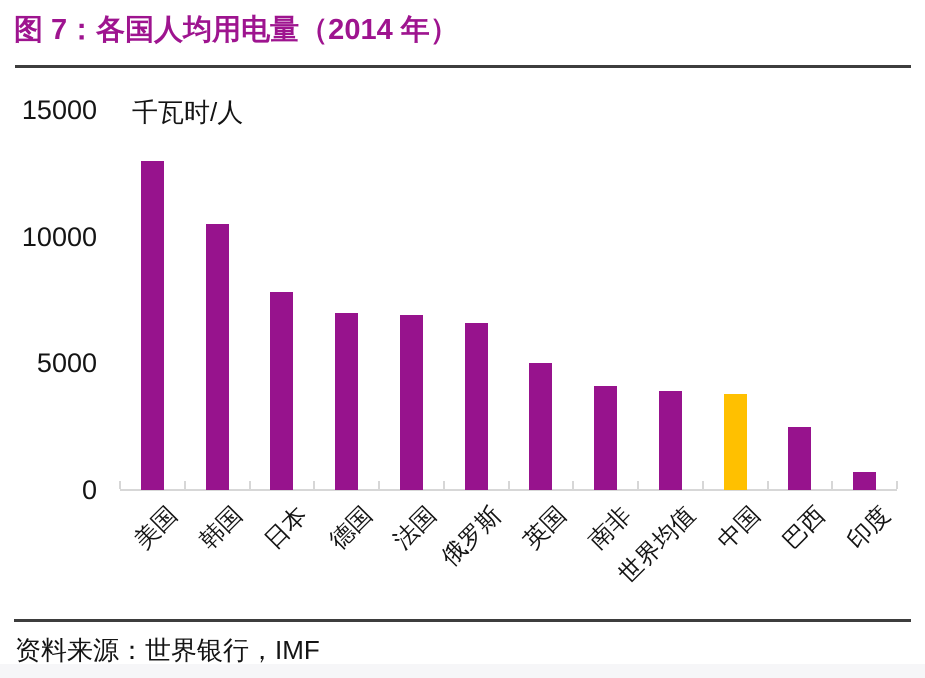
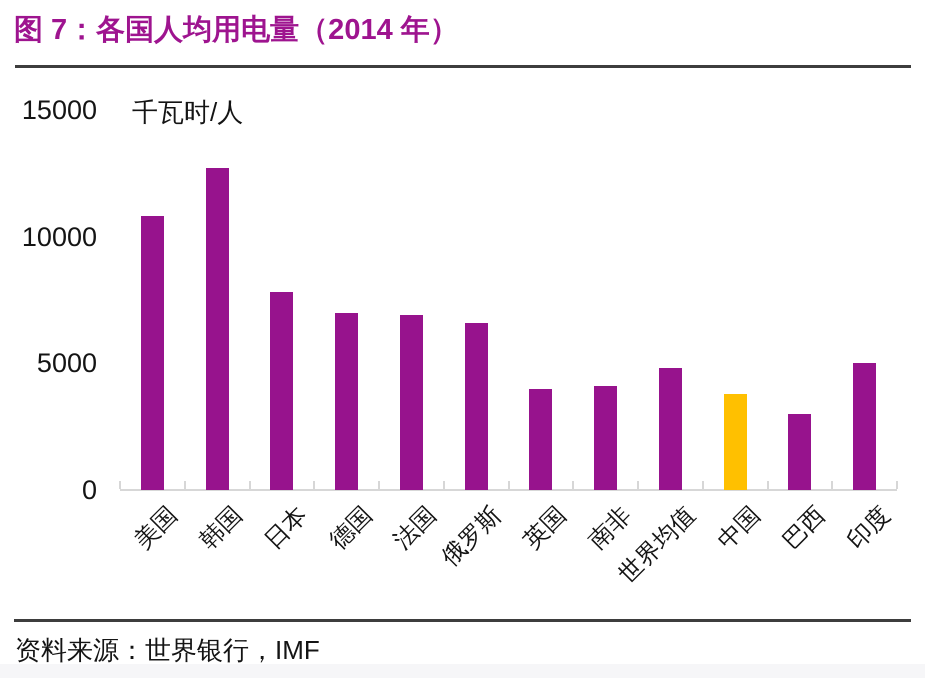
美国: 13000 -> 10800
韩国: 10500 -> 12700
英国: 5000 -> 4000
世界均值: 3900 -> 4800
巴西: 2500 -> 3000
印度: 700 -> 5000
